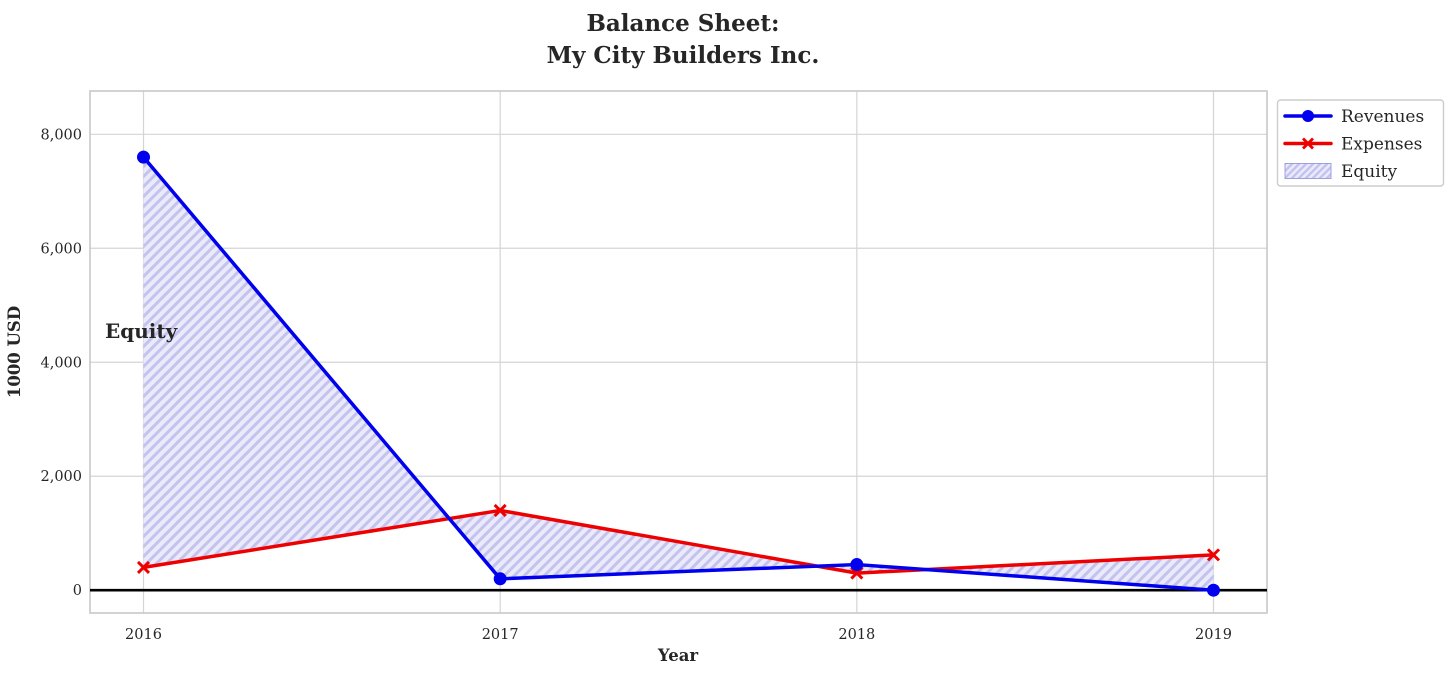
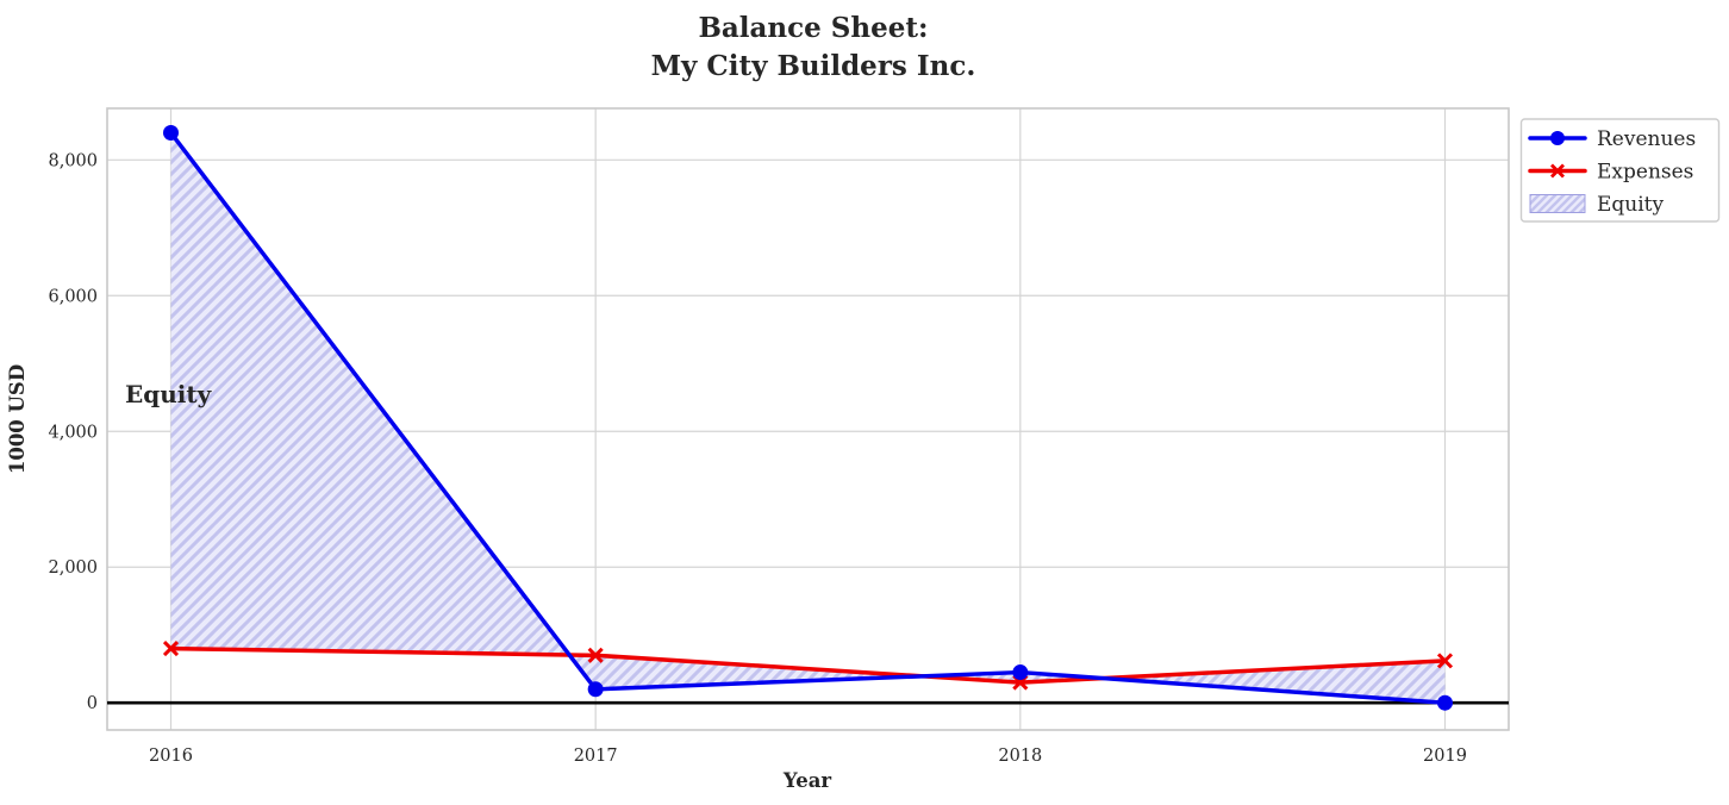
Revenues/2016: 7600 -> 8400
Expenses/2016: 400 -> 800
Expenses/2017: 1400 -> 700
